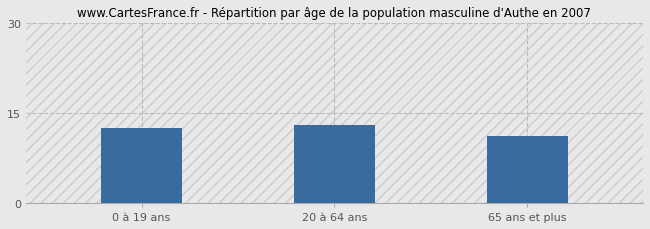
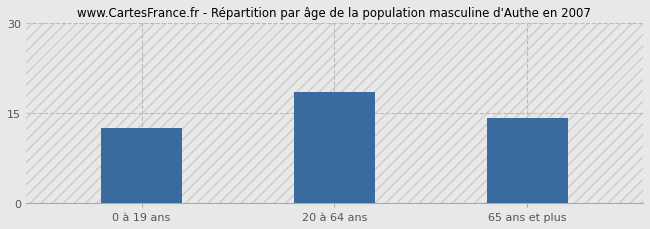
20 à 64 ans: 13.0 -> 18.5
65 ans et plus: 11.2 -> 14.2
